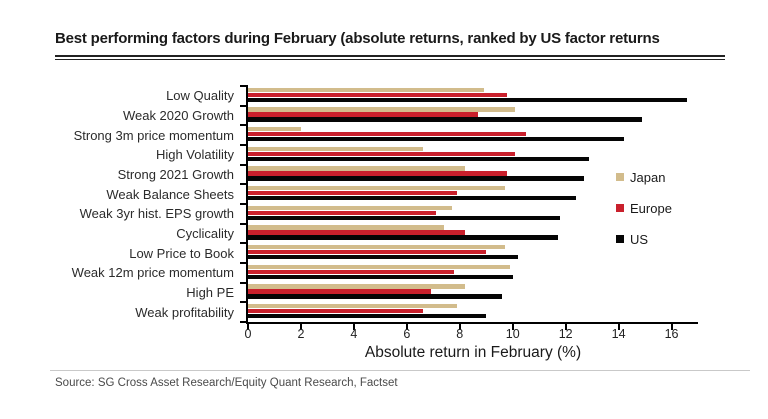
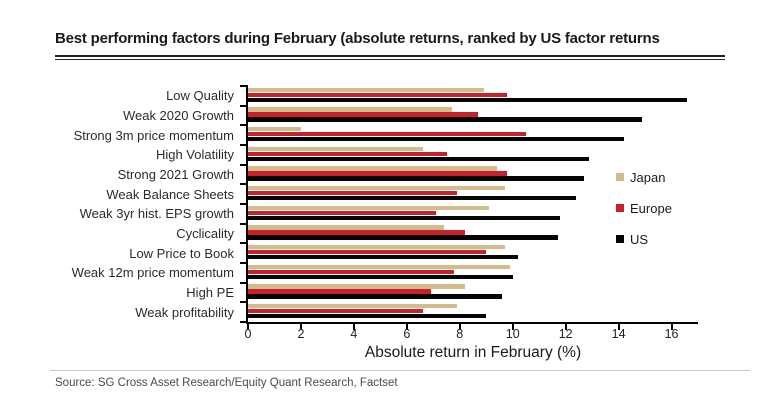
Japan/Weak 2020 Growth: 10.1 -> 7.7
Europe/High Volatility: 10.1 -> 7.5
Japan/Strong 2021 Growth: 8.2 -> 9.4
Japan/Weak 3yr hist. EPS growth: 7.7 -> 9.1
